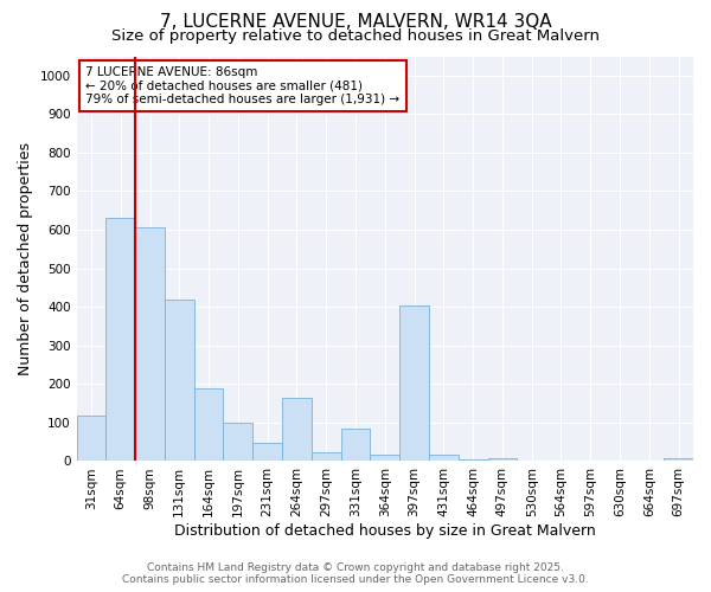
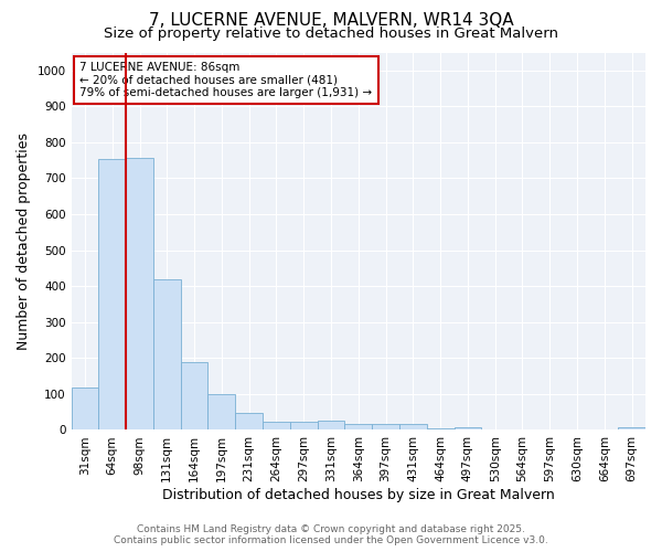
64sqm: 630 -> 755
98sqm: 605 -> 758
264sqm: 165 -> 22
331sqm: 85 -> 27
397sqm: 405 -> 17
